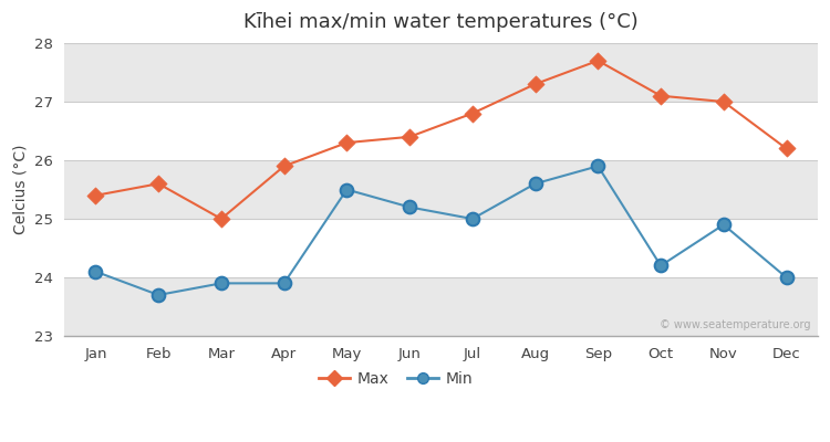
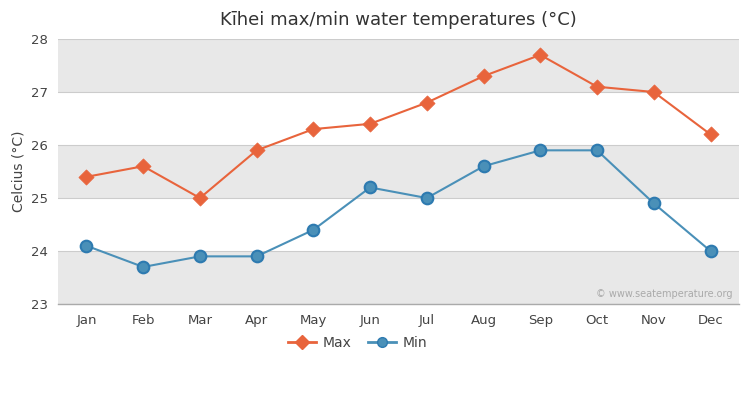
Min/May: 25.5 -> 24.4
Min/Oct: 24.2 -> 25.9
